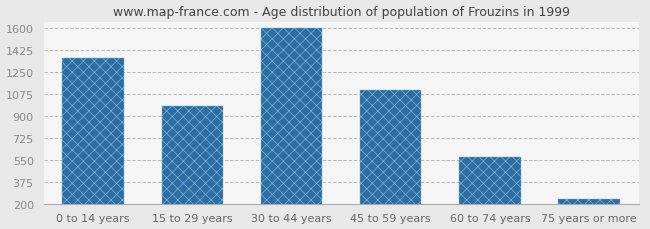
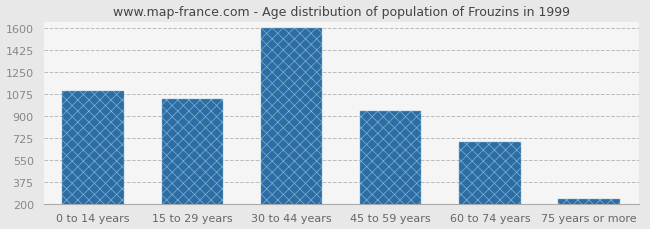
0 to 14 years: 1360 -> 1100
15 to 29 years: 980 -> 1030
45 to 59 years: 1100 -> 940
60 to 74 years: 570 -> 690
